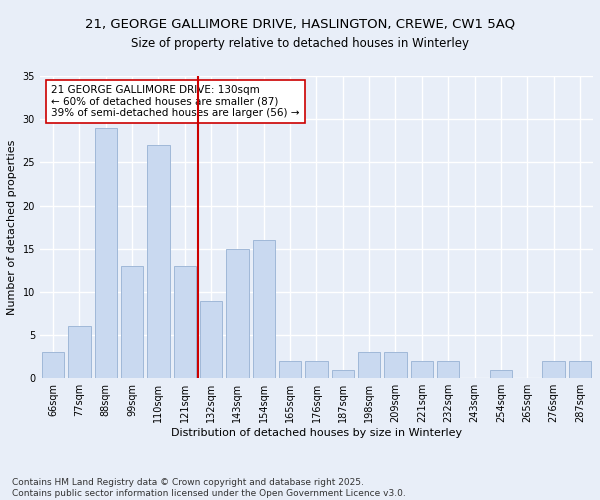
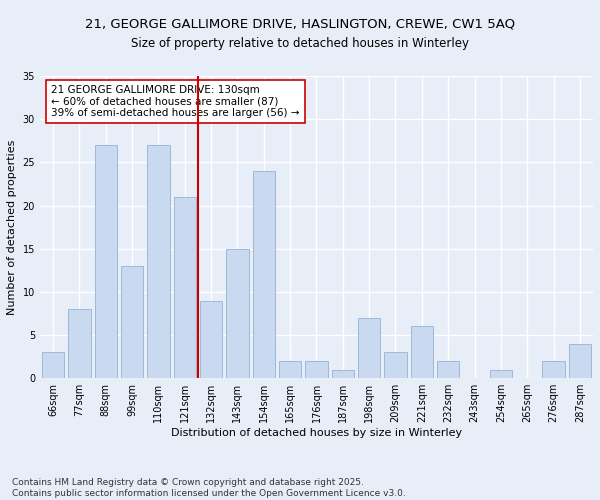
77sqm: 6 -> 8
88sqm: 29 -> 27
121sqm: 13 -> 21
154sqm: 16 -> 24
198sqm: 3 -> 7
221sqm: 2 -> 6
287sqm: 2 -> 4
